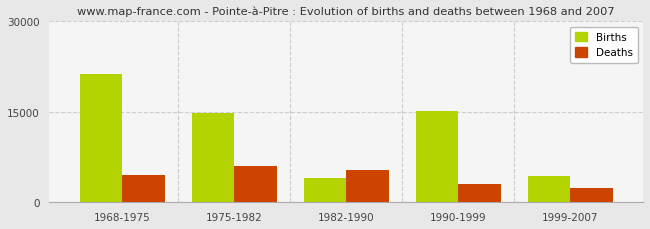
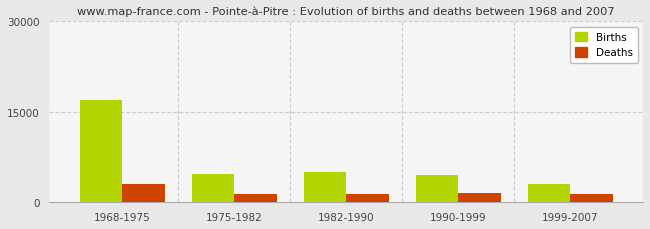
Births/1968-1975: 21200 -> 17000
Deaths/1968-1975: 4600 -> 3000
Births/1975-1982: 14800 -> 4700
Deaths/1975-1982: 6000 -> 1300
Births/1982-1990: 4000 -> 5100
Deaths/1982-1990: 5400 -> 1400
Births/1990-1999: 15200 -> 4500
Deaths/1990-1999: 3000 -> 1600
Births/1999-2007: 4400 -> 3100
Deaths/1999-2007: 2400 -> 1400
